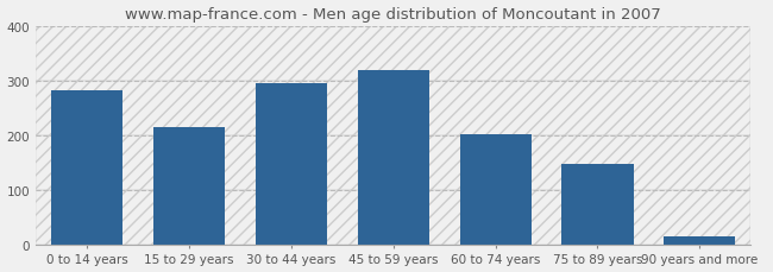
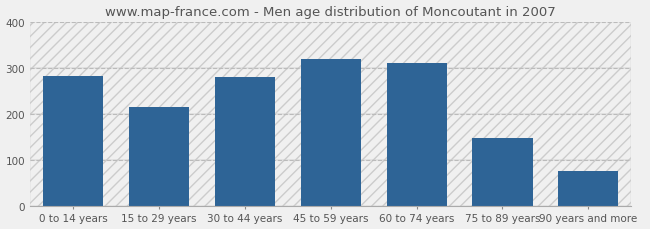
30 to 44 years: 295 -> 280
60 to 74 years: 202 -> 310
90 years and more: 15 -> 75
